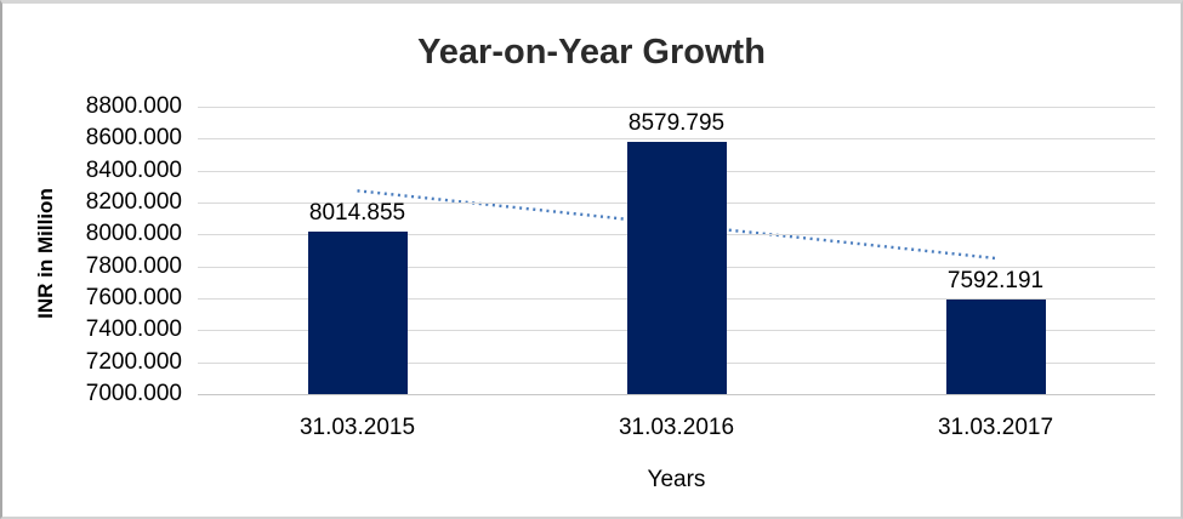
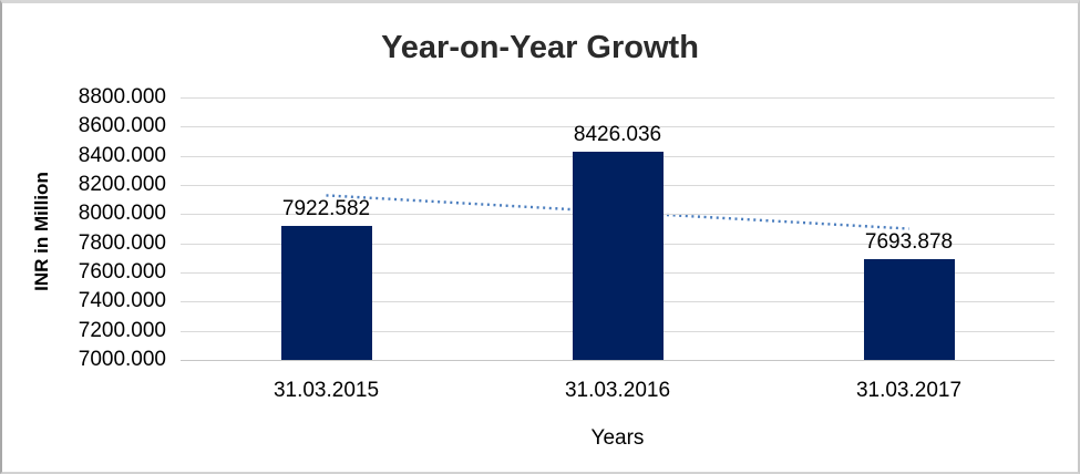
31.03.2015: 8014.855 -> 7922.582
31.03.2016: 8579.795 -> 8426.036
31.03.2017: 7592.191 -> 7693.878
